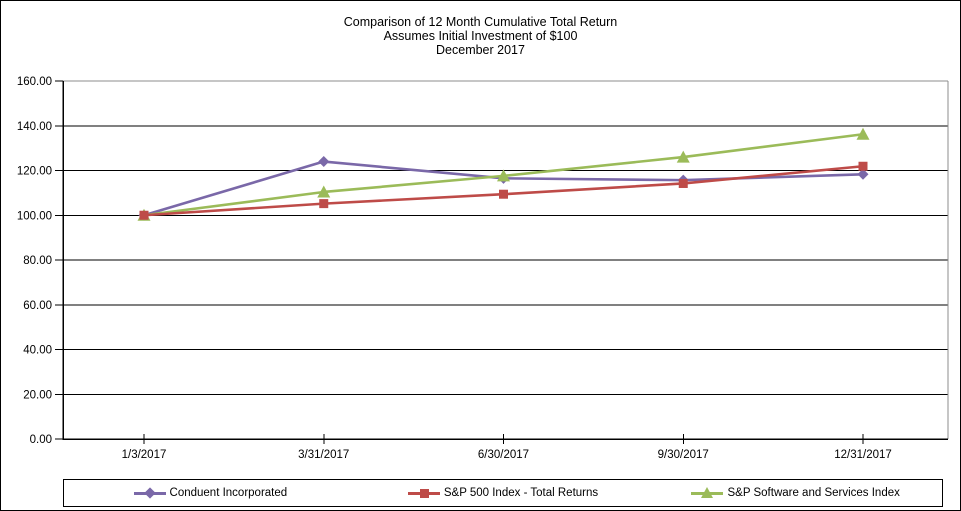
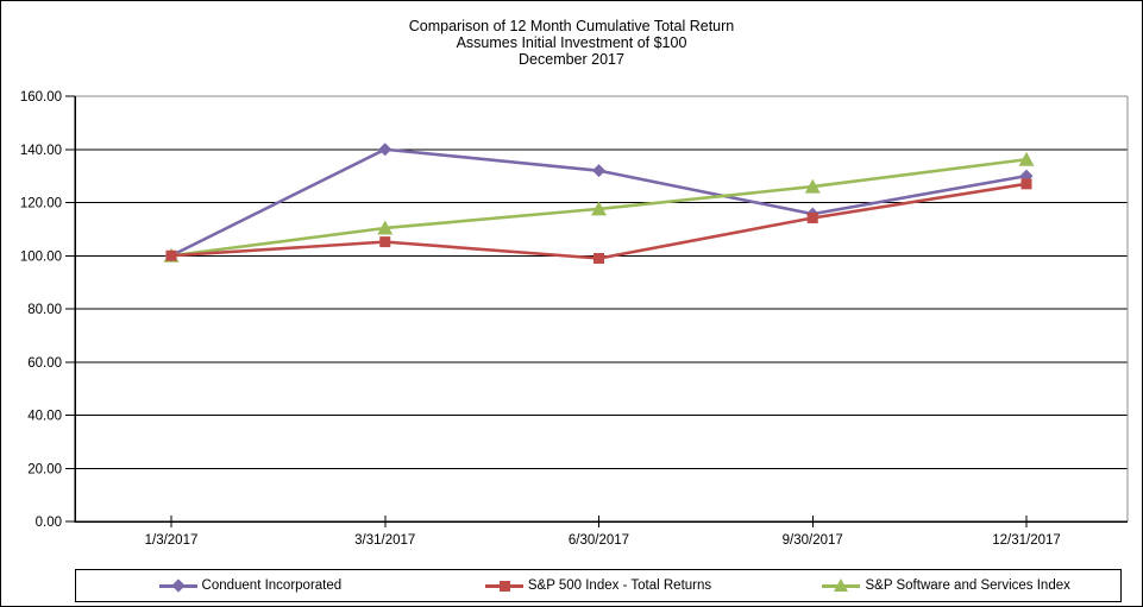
Conduent Incorporated/3/31/2017: 124 -> 140
Conduent Incorporated/6/30/2017: 116 -> 132
S&P 500 Index - Total Returns/6/30/2017: 109 -> 99
Conduent Incorporated/12/31/2017: 118 -> 130
S&P 500 Index - Total Returns/12/31/2017: 122 -> 127
